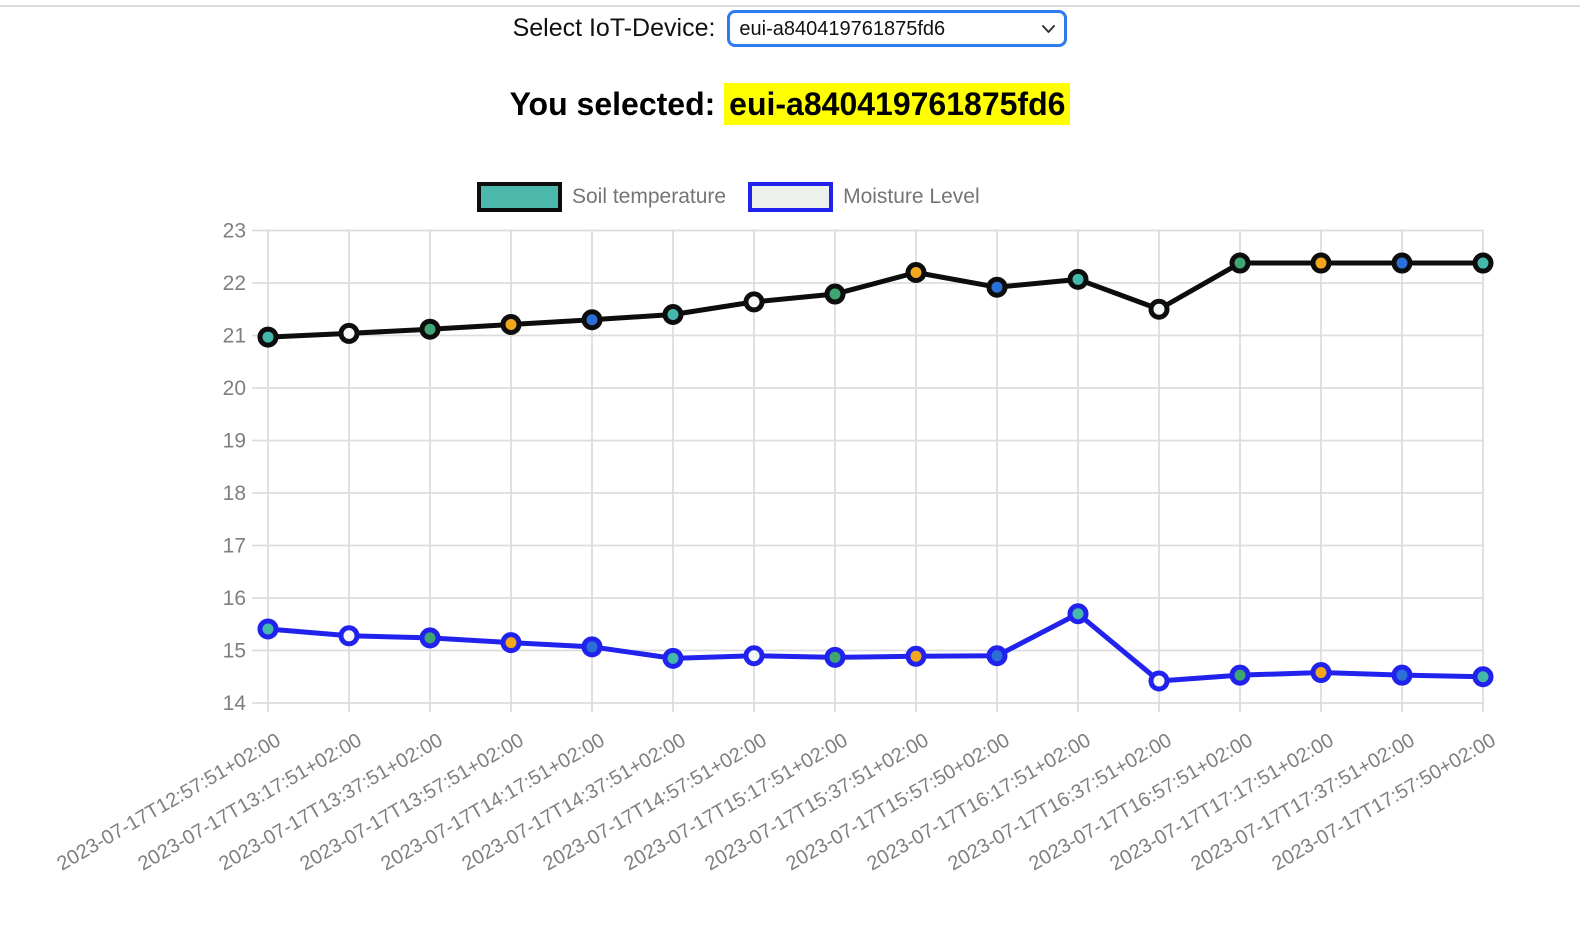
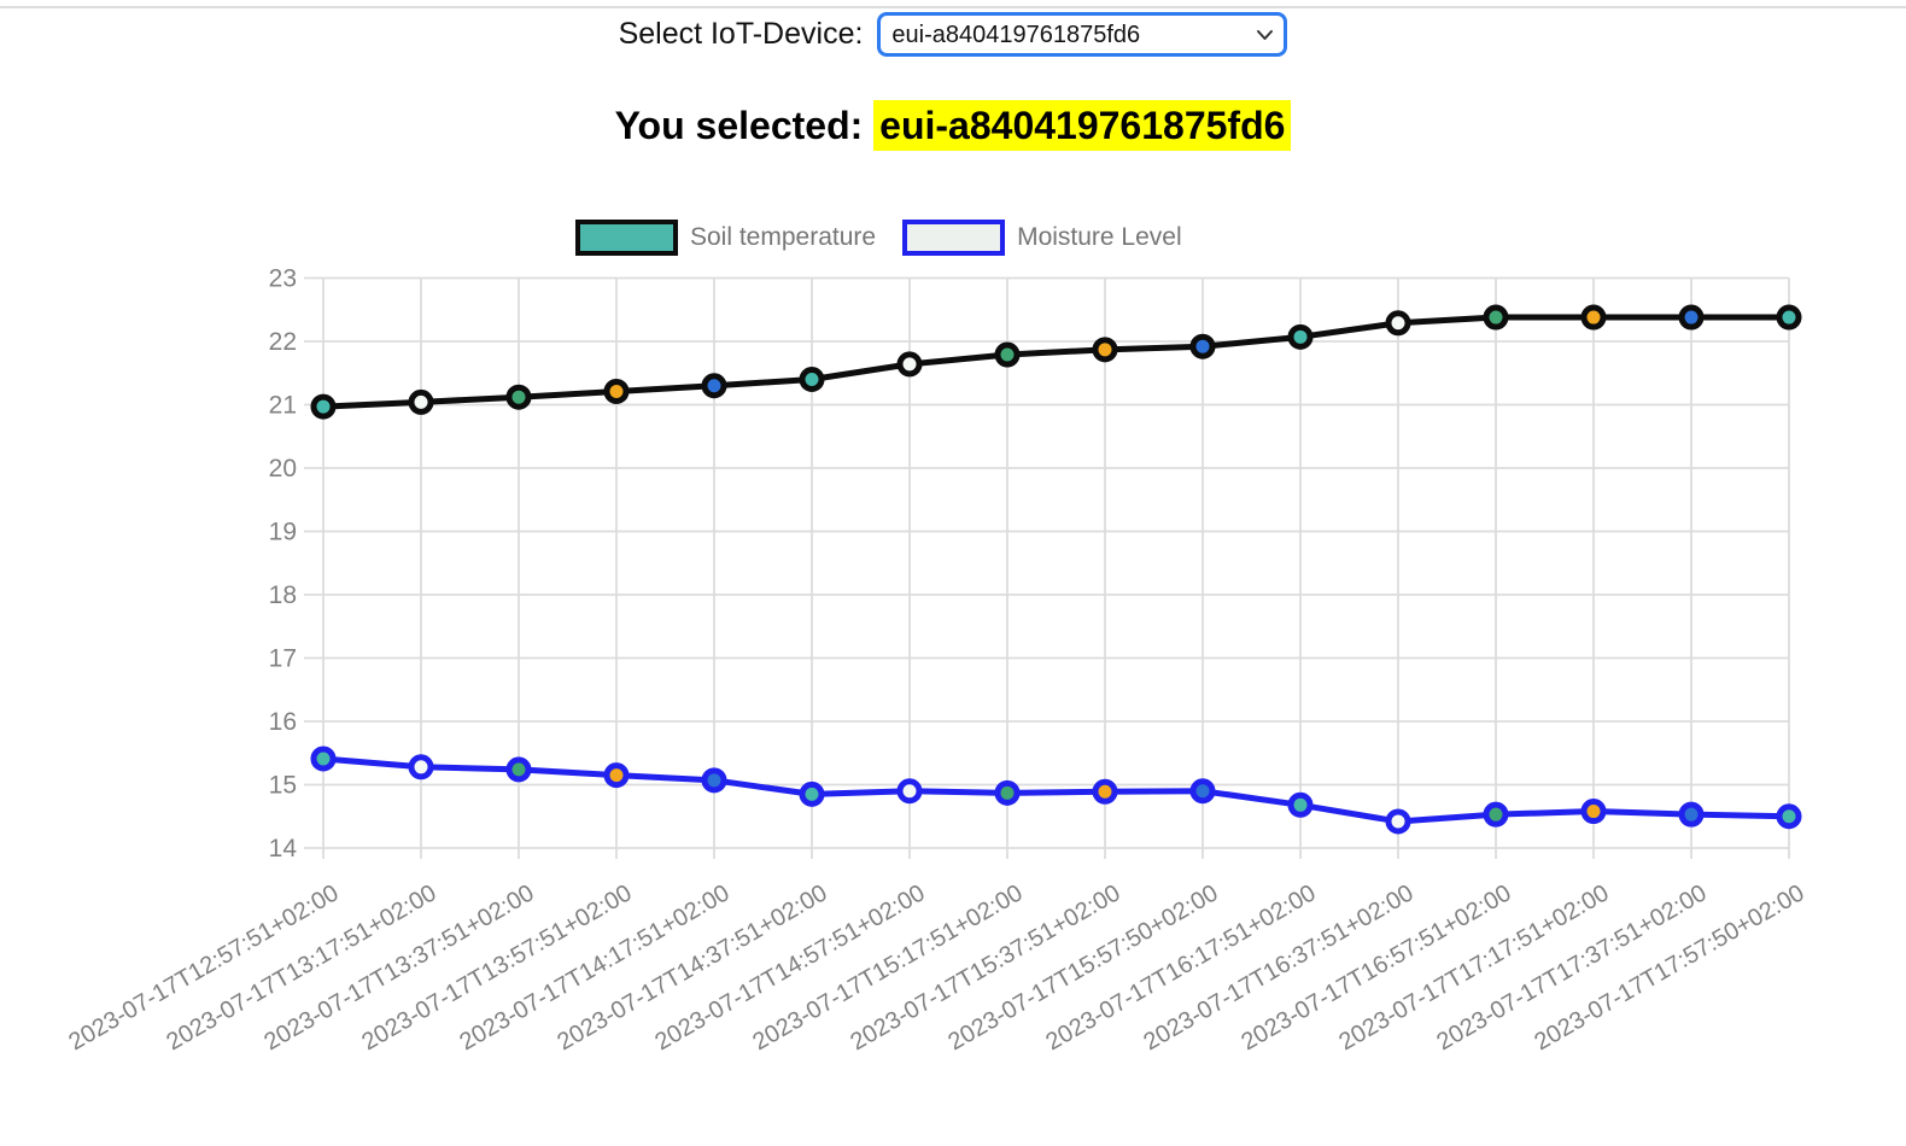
Soil temperature/2023-07-17T15:37:51+02:00: 22.2 -> 21.9
Moisture Level/2023-07-17T16:17:51+02:00: 15.7 -> 14.7
Soil temperature/2023-07-17T16:37:51+02:00: 21.5 -> 22.3
